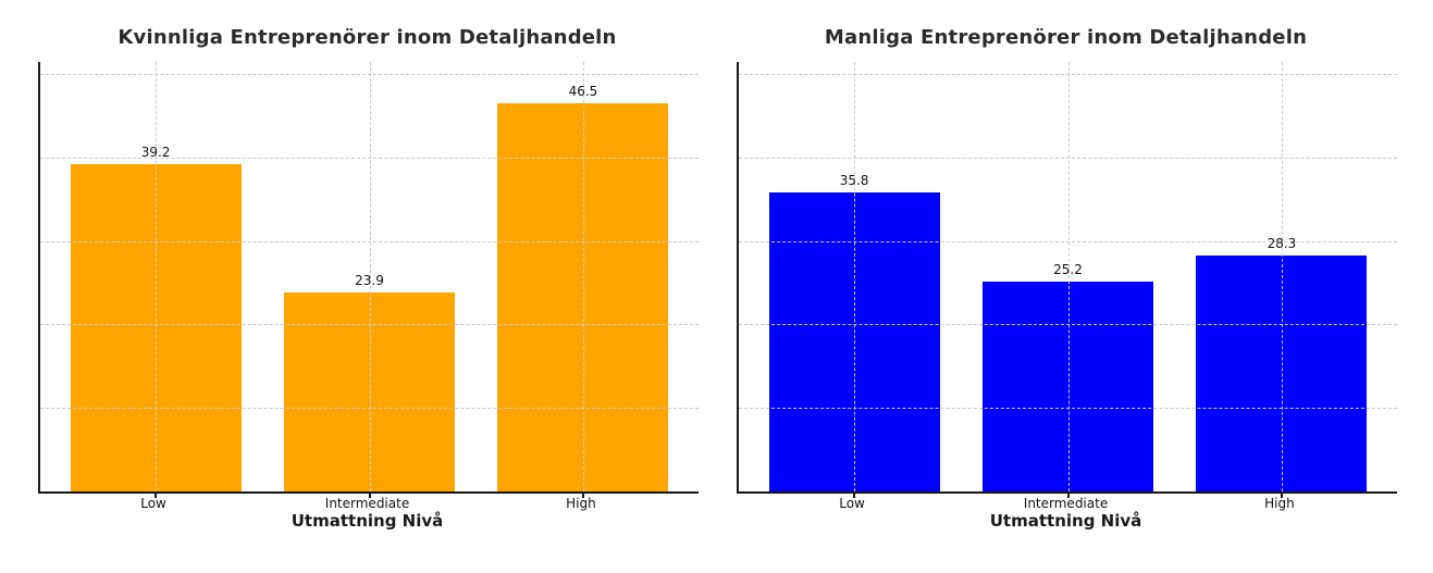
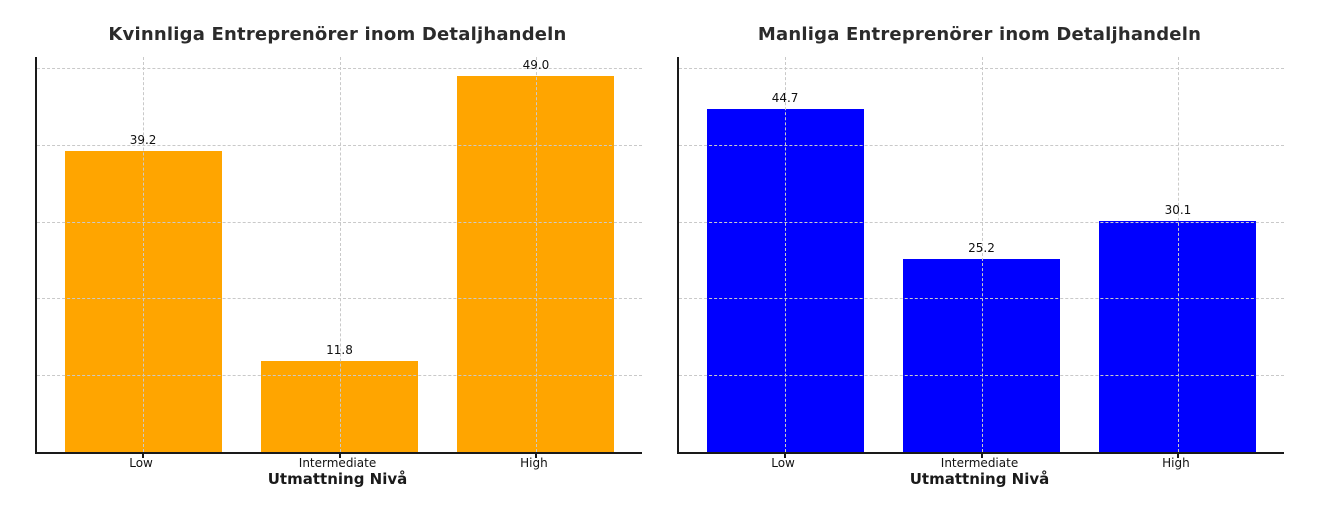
Kvinnliga Entreprenörer inom Detaljhandeln/Intermediate: 23.9 -> 11.8
Kvinnliga Entreprenörer inom Detaljhandeln/High: 46.5 -> 49.0
Manliga Entreprenörer inom Detaljhandeln/Low: 35.8 -> 44.7
Manliga Entreprenörer inom Detaljhandeln/High: 28.3 -> 30.1
